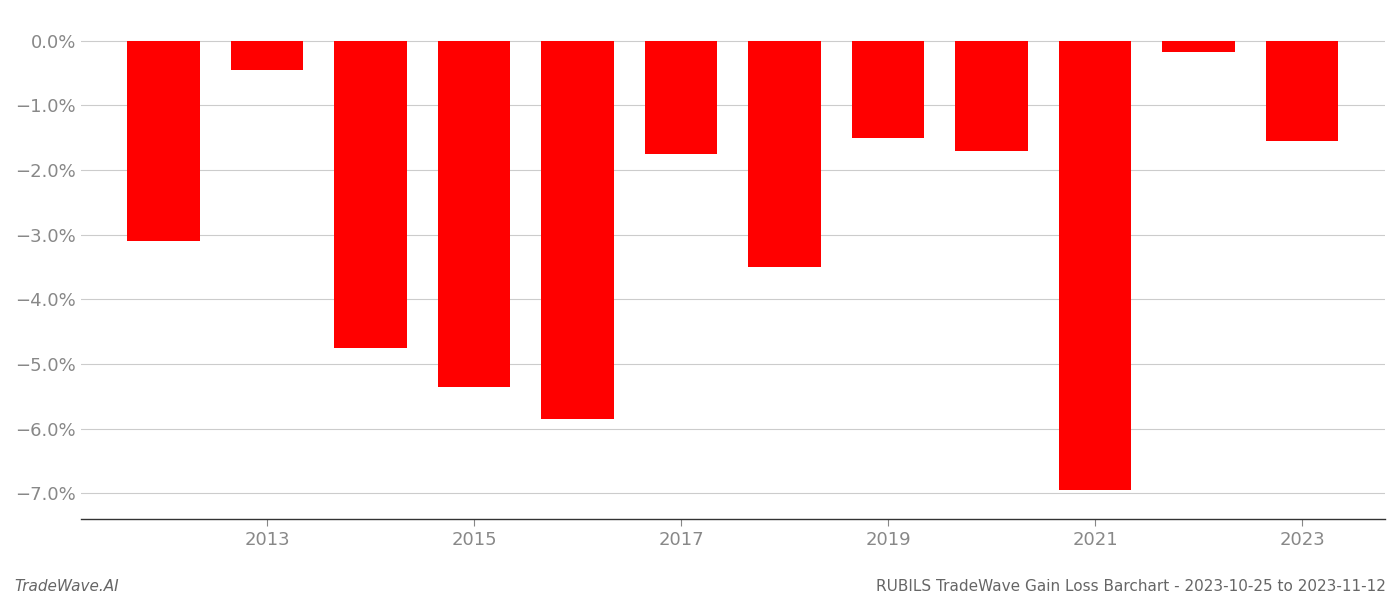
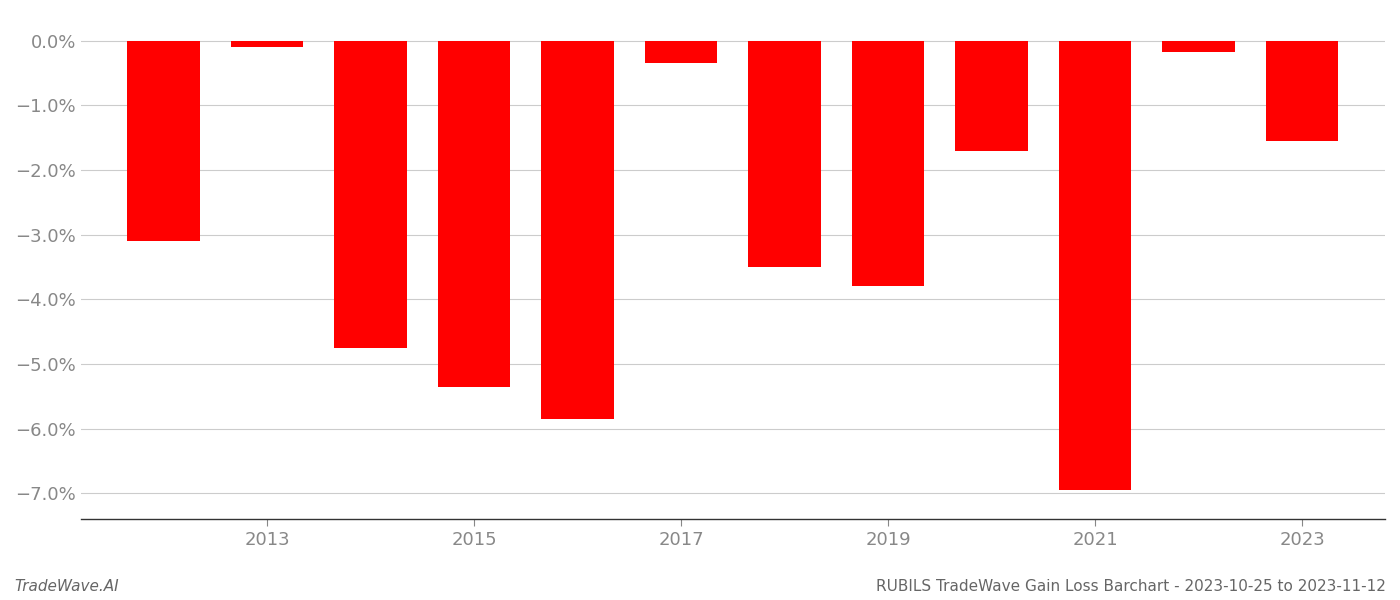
2013: -0.45% -> -0.10%
2017: -1.75% -> -0.34%
2019: -1.50% -> -3.80%
